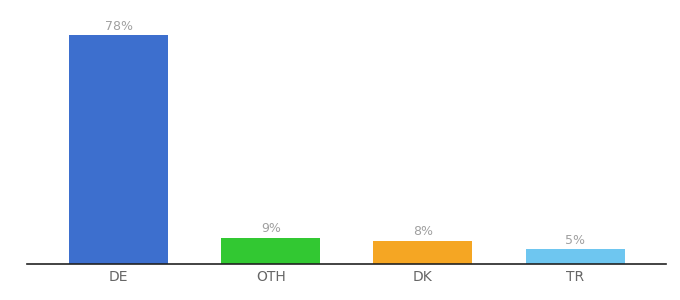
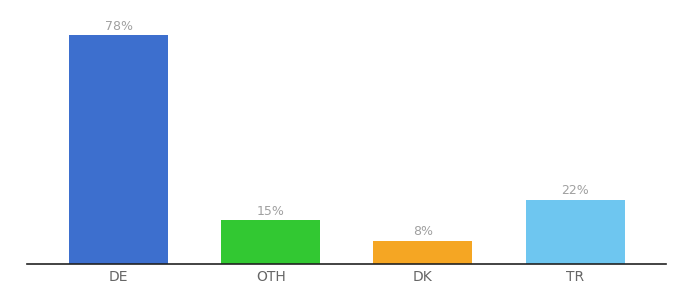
OTH: 9% -> 15%
TR: 5% -> 22%
